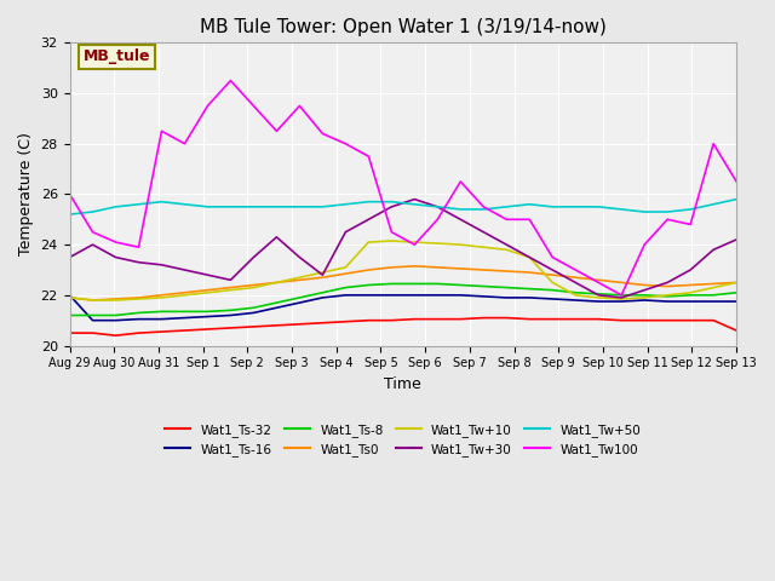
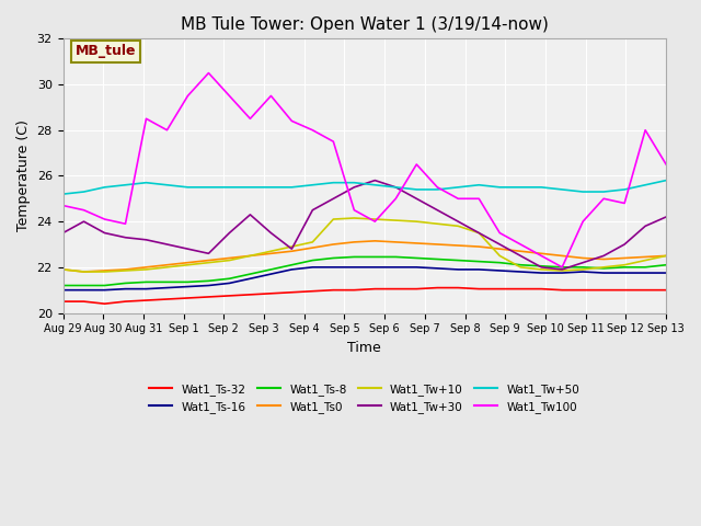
Wat1_Ts-16/Aug 29: 22.00 -> 21.00
Wat1_Tw100/Aug 29: 26.0 -> 24.7
Wat1_Ts-32/Sep 13: 20.60 -> 21.00
